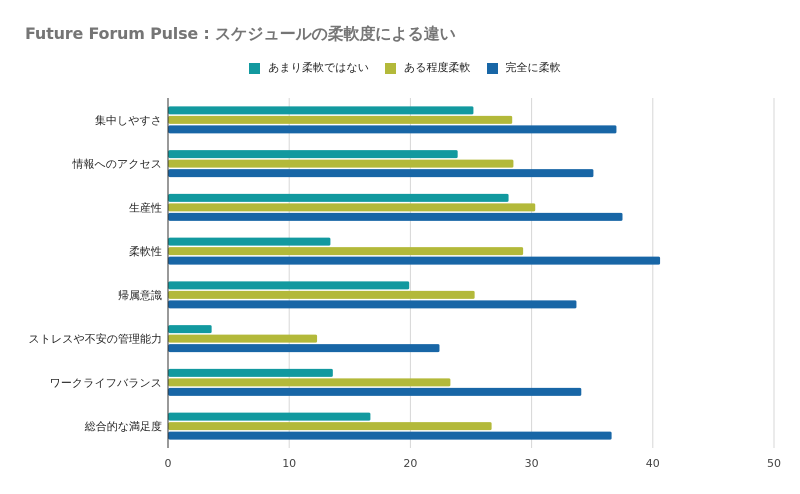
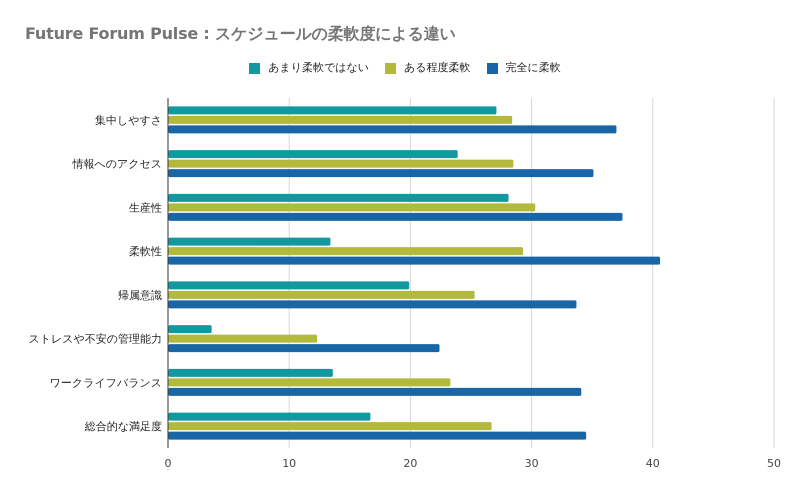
あまり柔軟ではない/集中しやすさ: 25.2 -> 27.1
完全に柔軟/総合的な満足度: 36.6 -> 34.5
